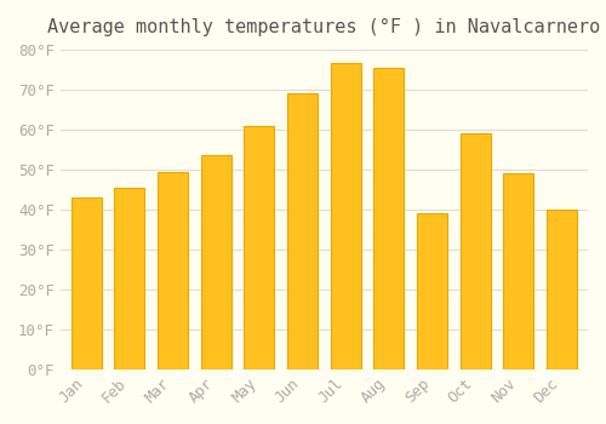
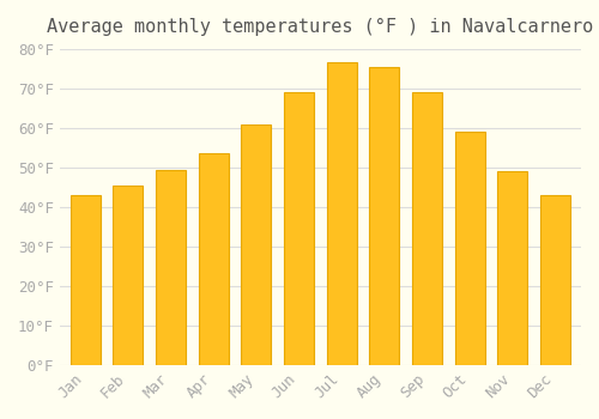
Sep: 39.0°F -> 69.0°F
Dec: 40.0°F -> 43.0°F
